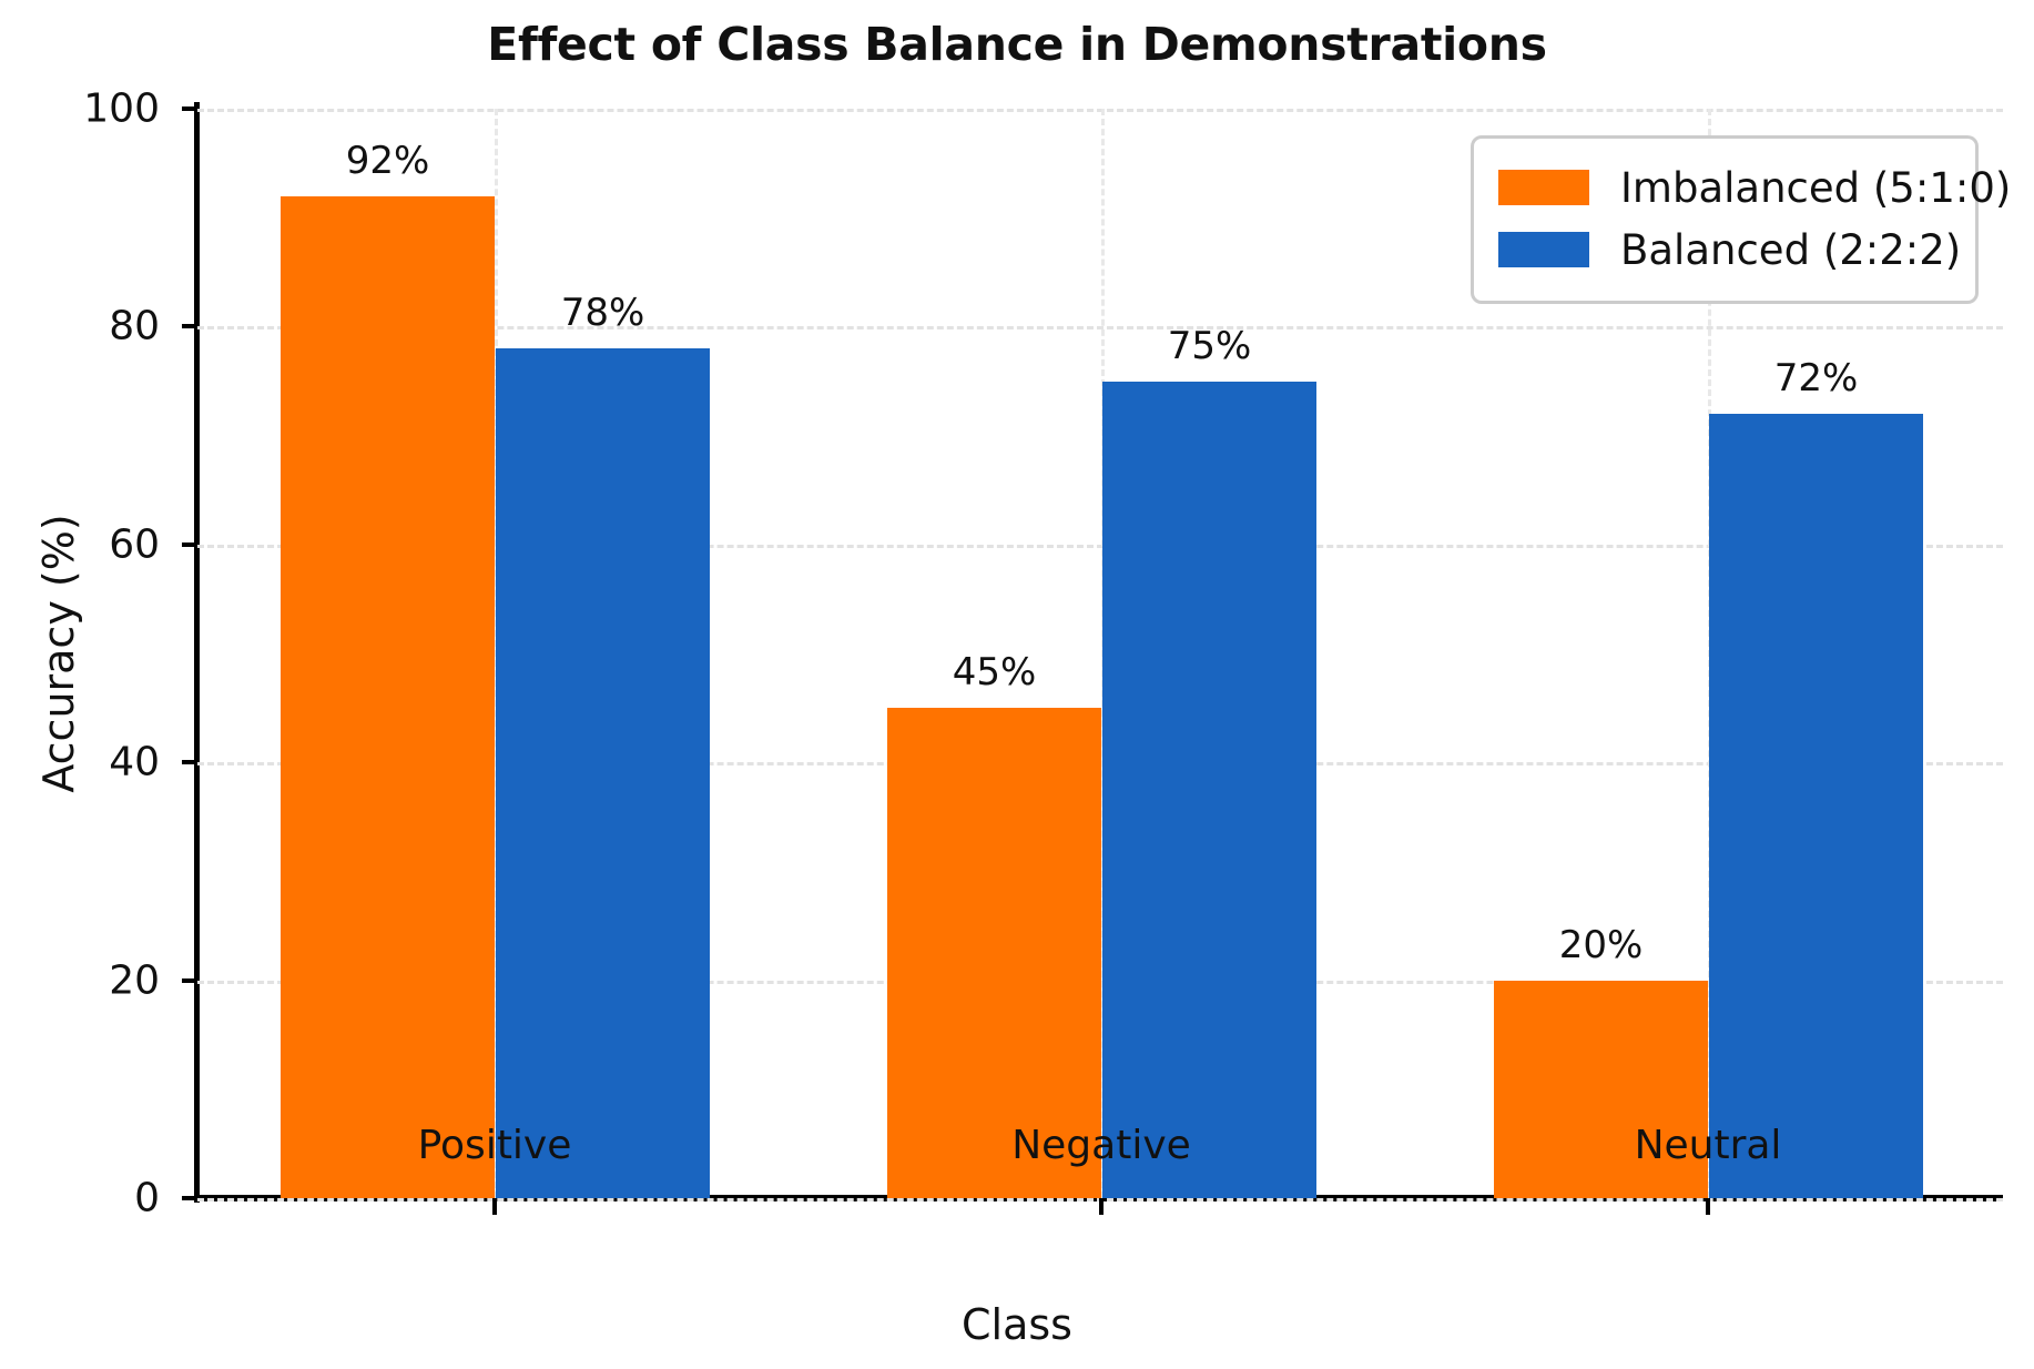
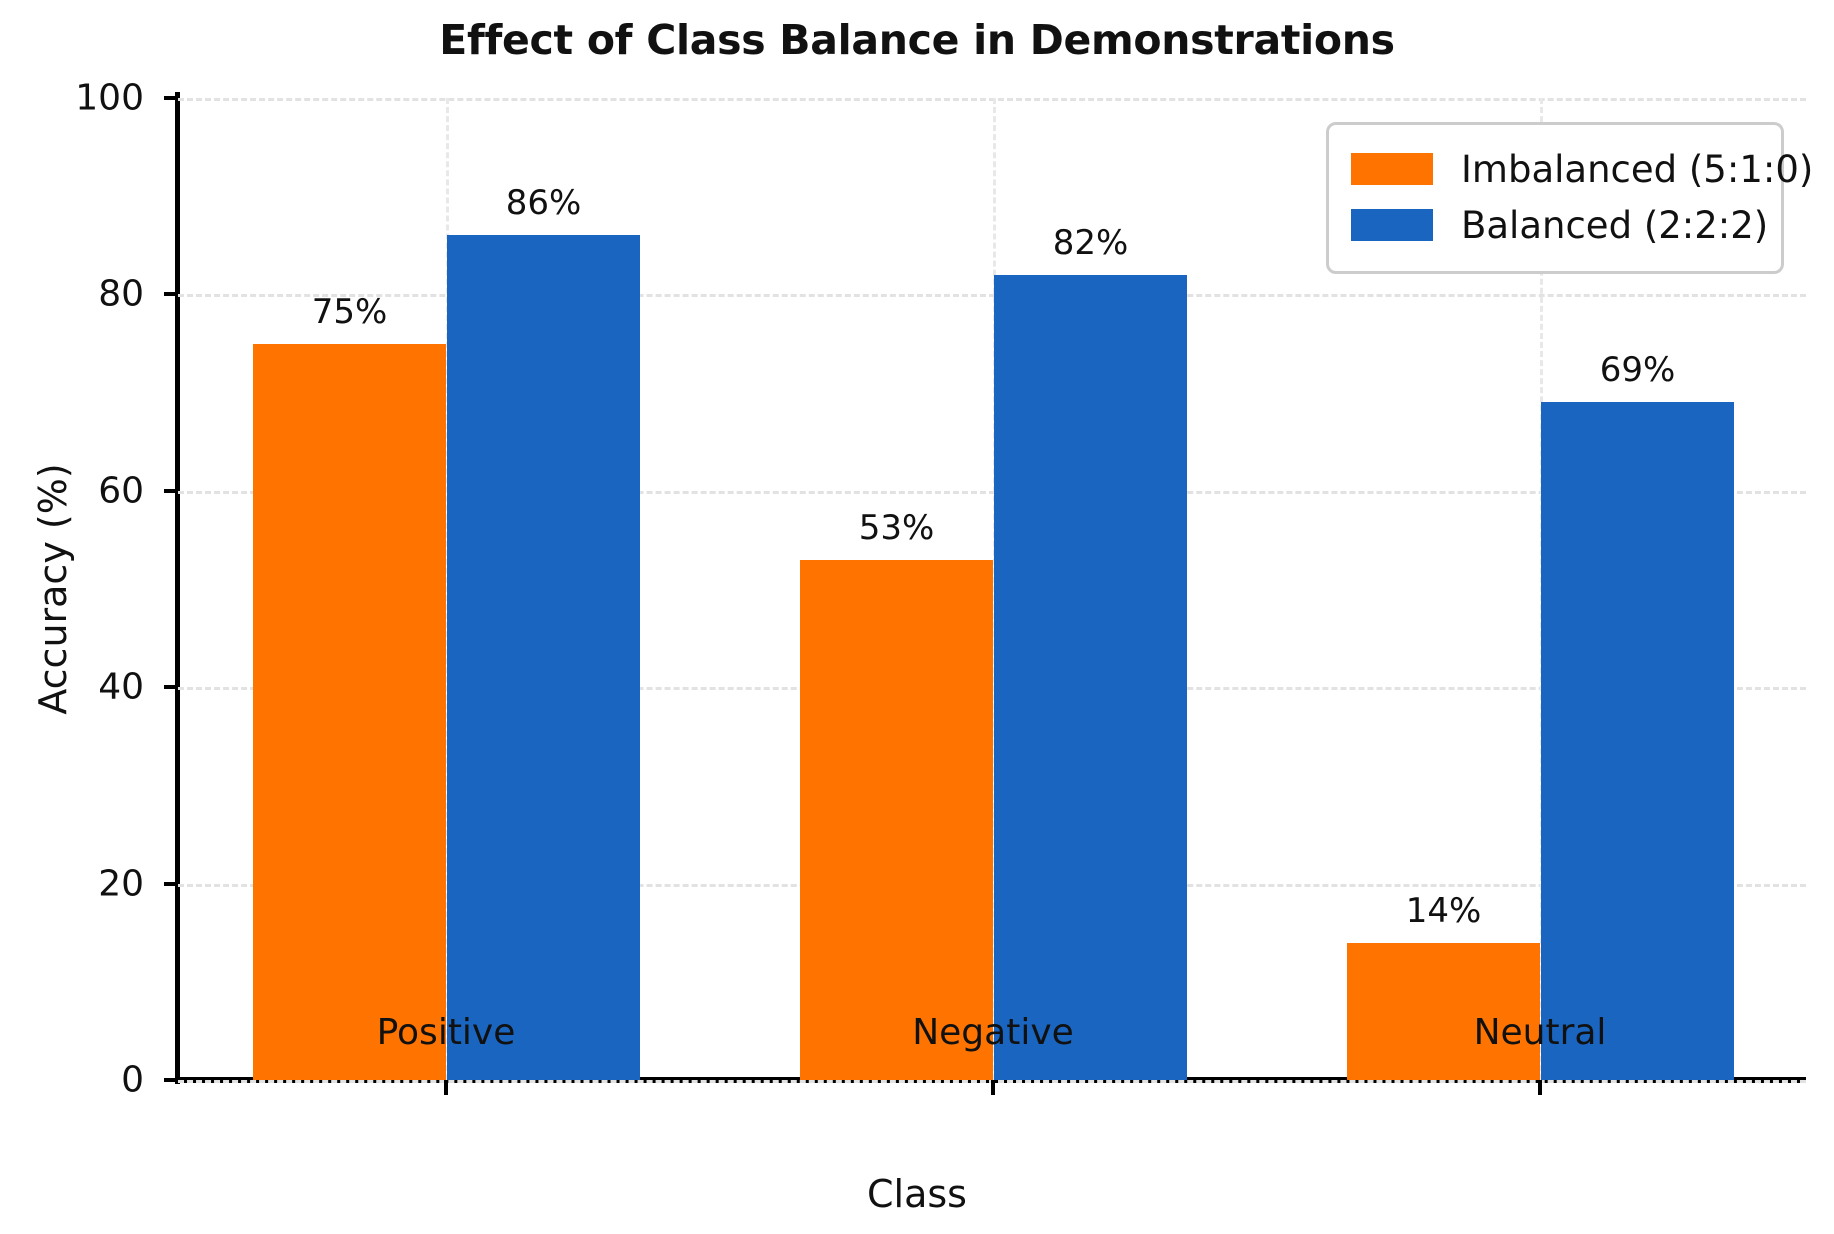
Imbalanced (5:1:0)/Positive: 92% -> 75%
Balanced (2:2:2)/Positive: 78% -> 86%
Imbalanced (5:1:0)/Negative: 45% -> 53%
Balanced (2:2:2)/Negative: 75% -> 82%
Imbalanced (5:1:0)/Neutral: 20% -> 14%
Balanced (2:2:2)/Neutral: 72% -> 69%
